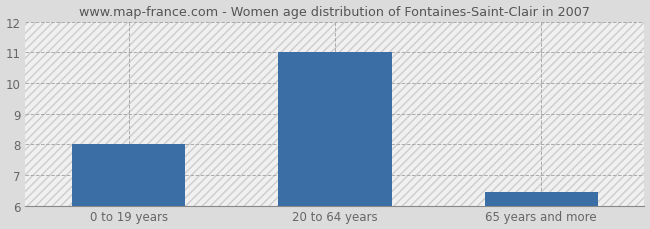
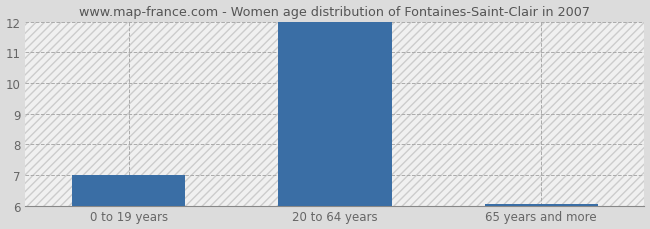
0 to 19 years: 8.00 -> 7.00
20 to 64 years: 11.00 -> 12.00
65 years and more: 6.45 -> 6.05
